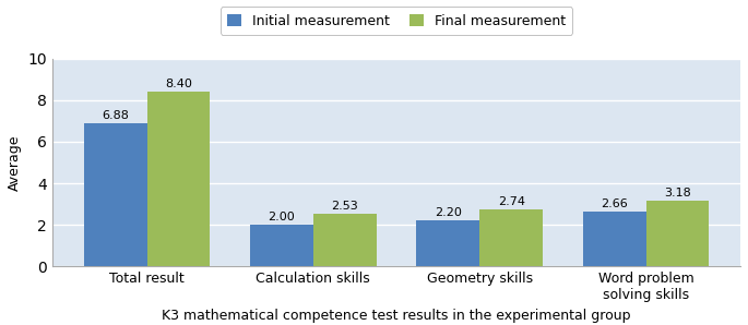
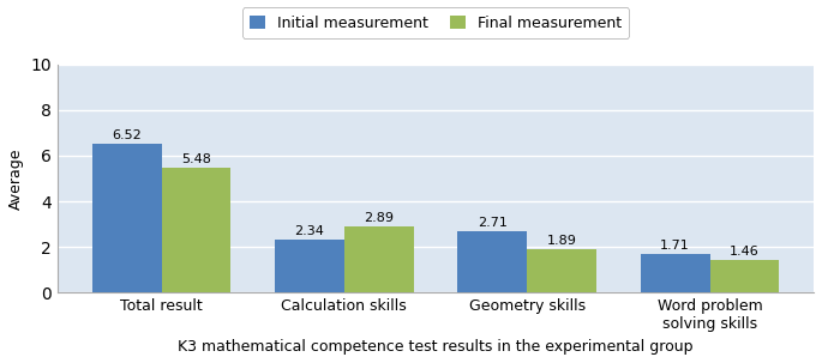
Initial measurement/Total result: 6.88 -> 6.52
Final measurement/Total result: 8.40 -> 5.48
Initial measurement/Calculation skills: 2.00 -> 2.34
Final measurement/Calculation skills: 2.53 -> 2.89
Initial measurement/Geometry skills: 2.20 -> 2.71
Final measurement/Geometry skills: 2.74 -> 1.89
Initial measurement/Word problem solving skills: 2.66 -> 1.71
Final measurement/Word problem solving skills: 3.18 -> 1.46
